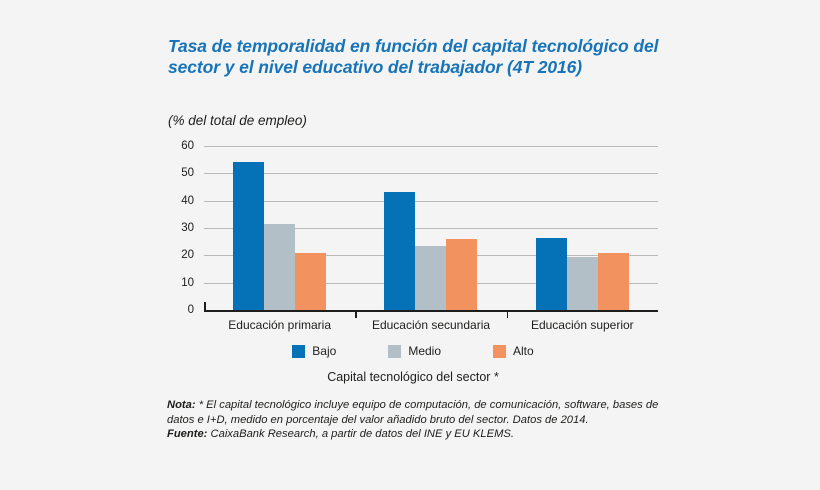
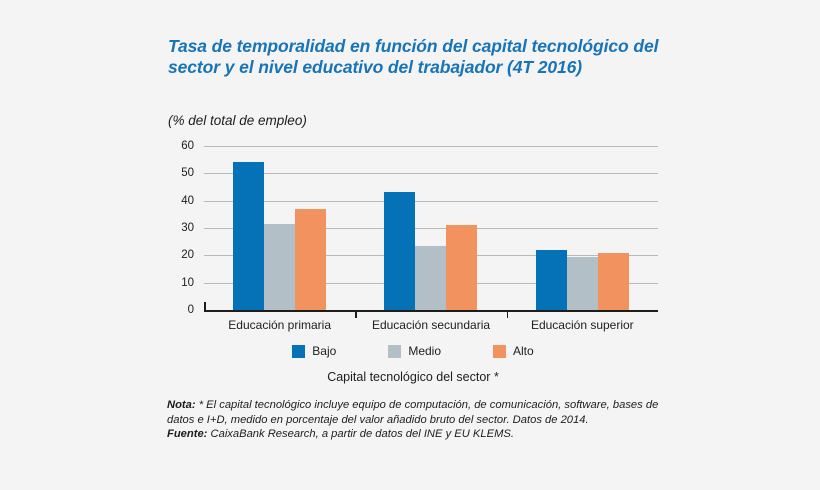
Alto/Educación primaria: 21 -> 37
Alto/Educación secundaria: 26 -> 31
Bajo/Educación superior: 26 -> 22
